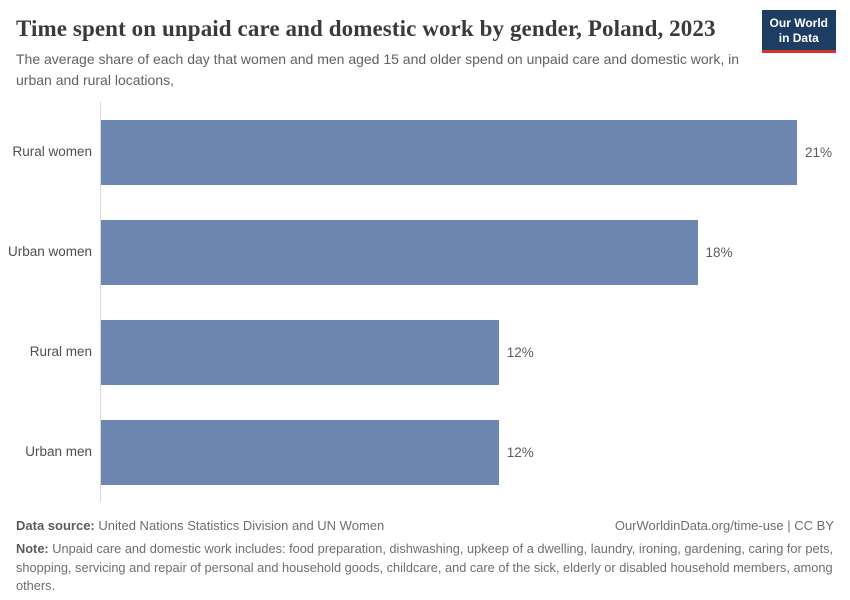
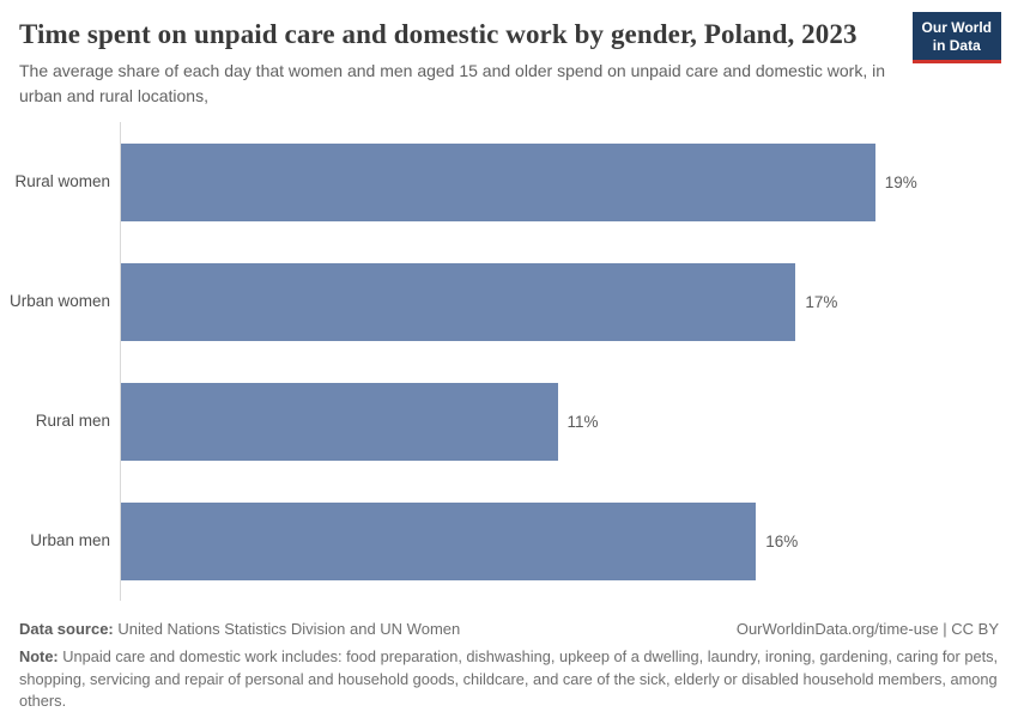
Rural women: 21% -> 19%
Urban women: 18% -> 17%
Rural men: 12% -> 11%
Urban men: 12% -> 16%
